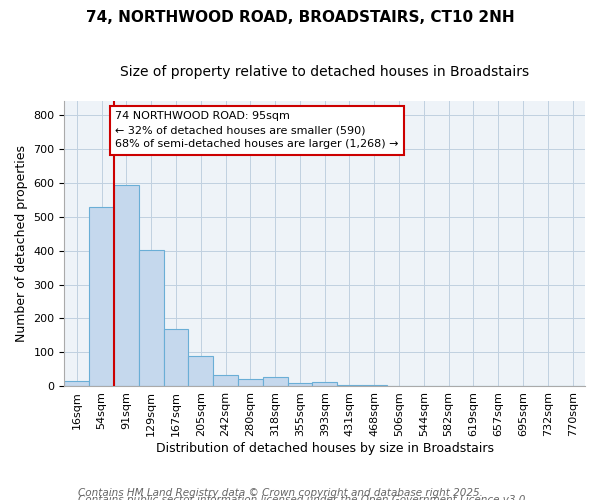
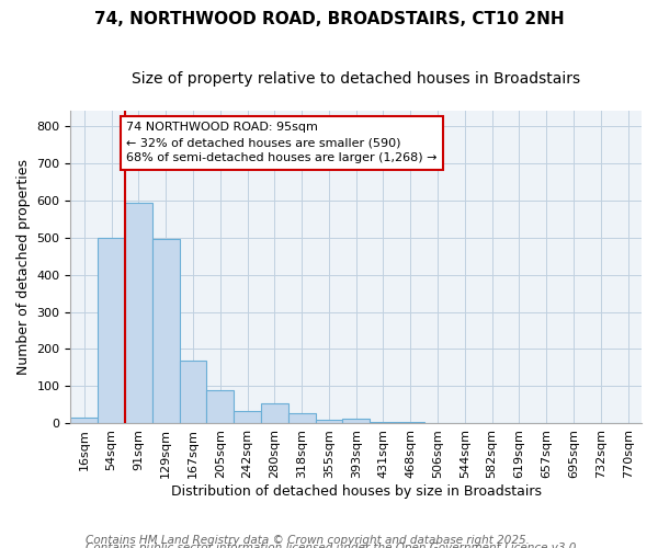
54sqm: 528 -> 500
129sqm: 403 -> 495
280sqm: 22 -> 55
